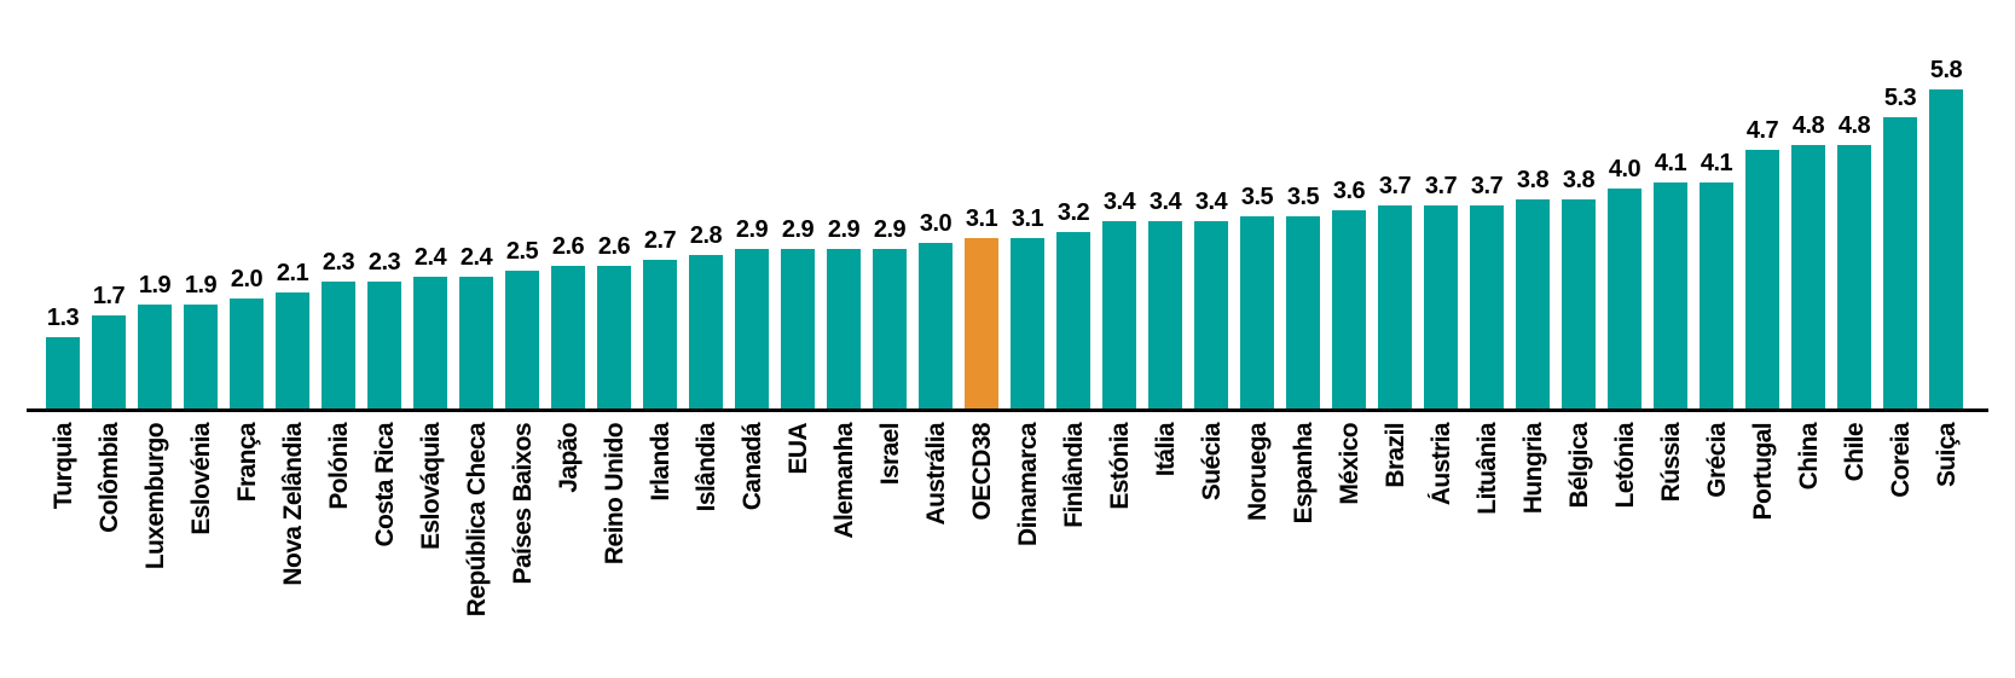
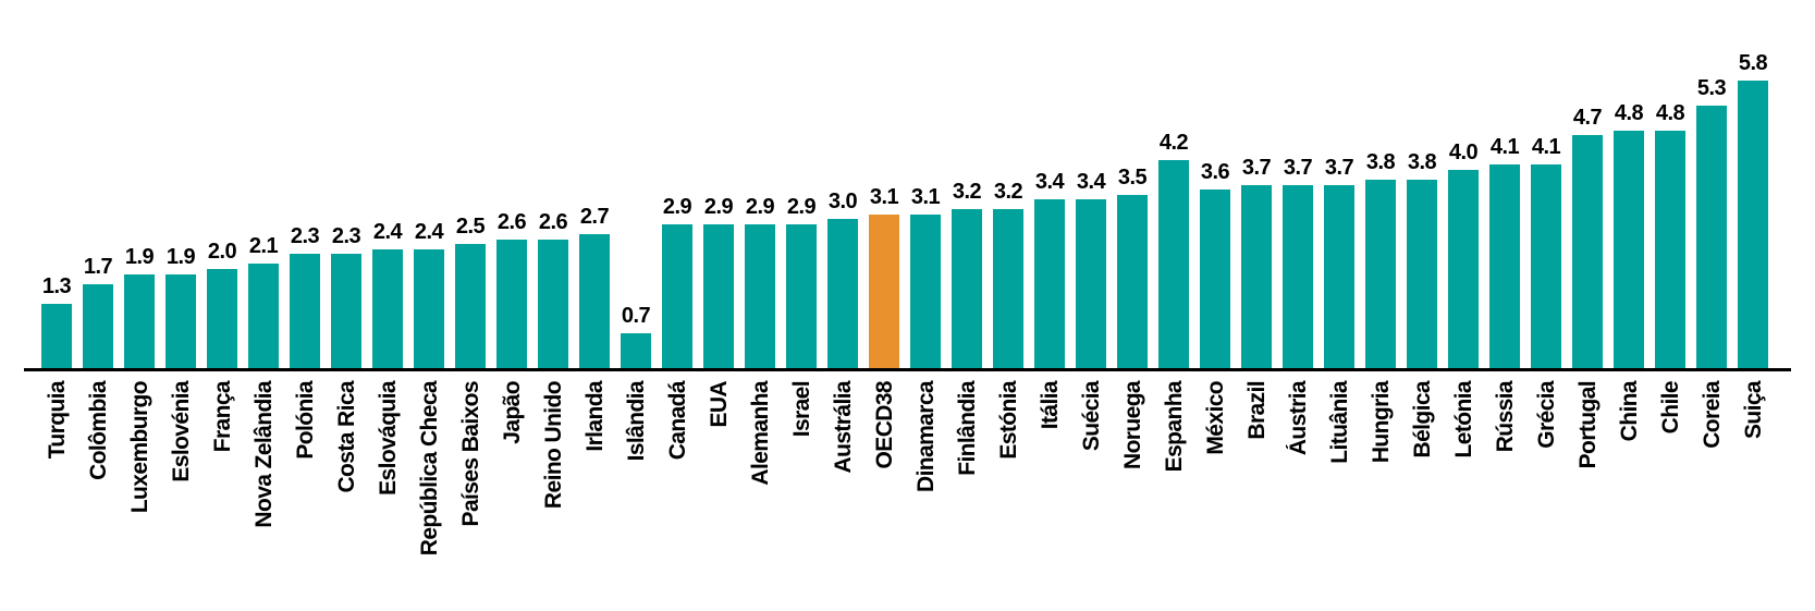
Islândia: 2.8 -> 0.7
Estónia: 3.4 -> 3.2
Espanha: 3.5 -> 4.2
